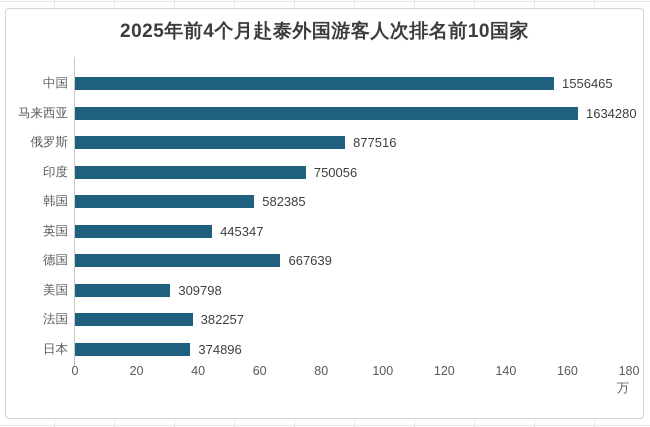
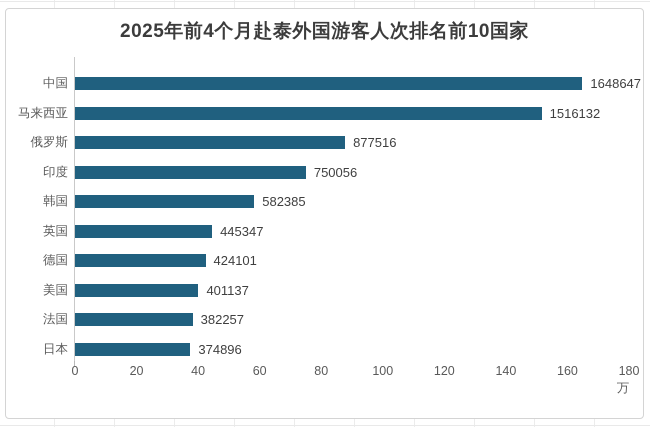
中国: 1556465 -> 1648647
马来西亚: 1634280 -> 1516132
德国: 667639 -> 424101
美国: 309798 -> 401137
